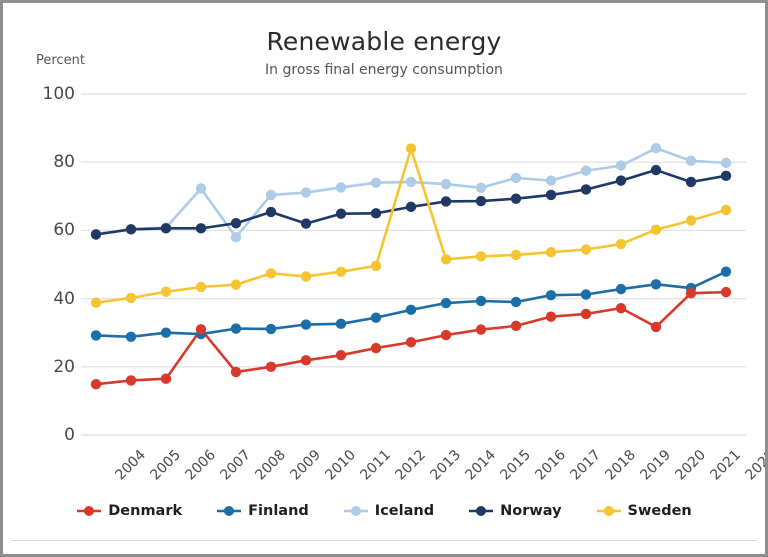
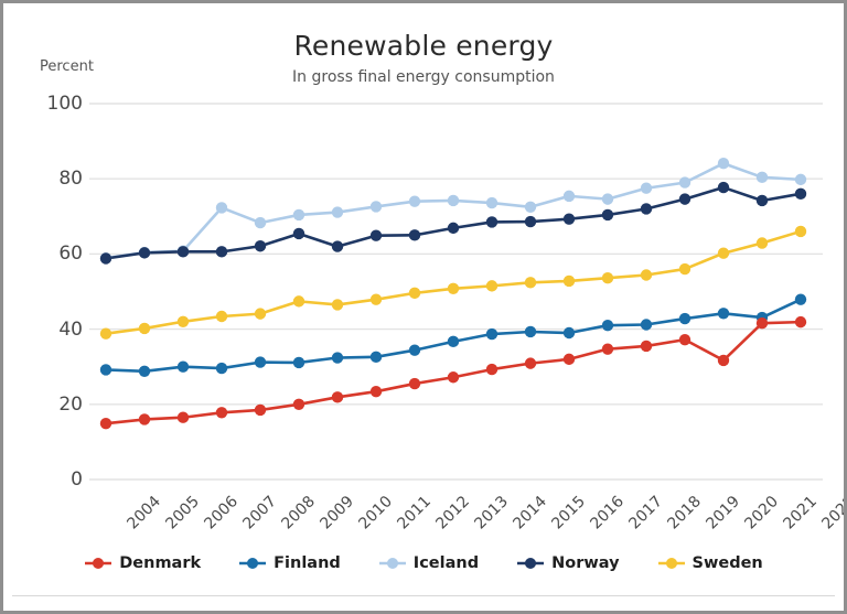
Denmark/2007: 31 -> 18
Iceland/2008: 58 -> 68
Sweden/2013: 84 -> 51
